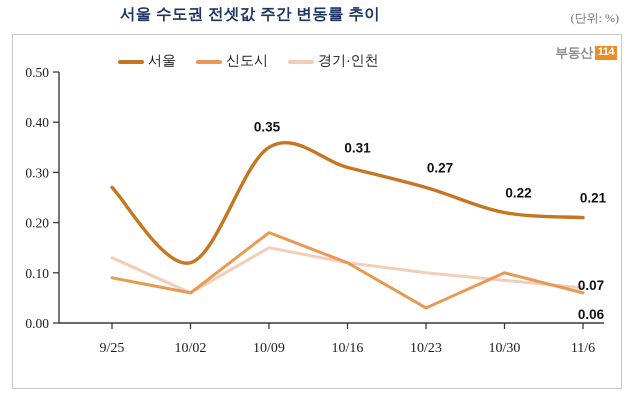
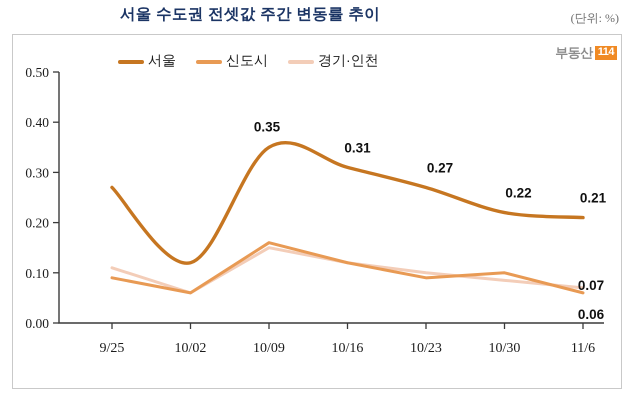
경기·인천/9/25: 0.13 -> 0.11
신도시/10/09: 0.18 -> 0.16
신도시/10/23: 0.03 -> 0.09
